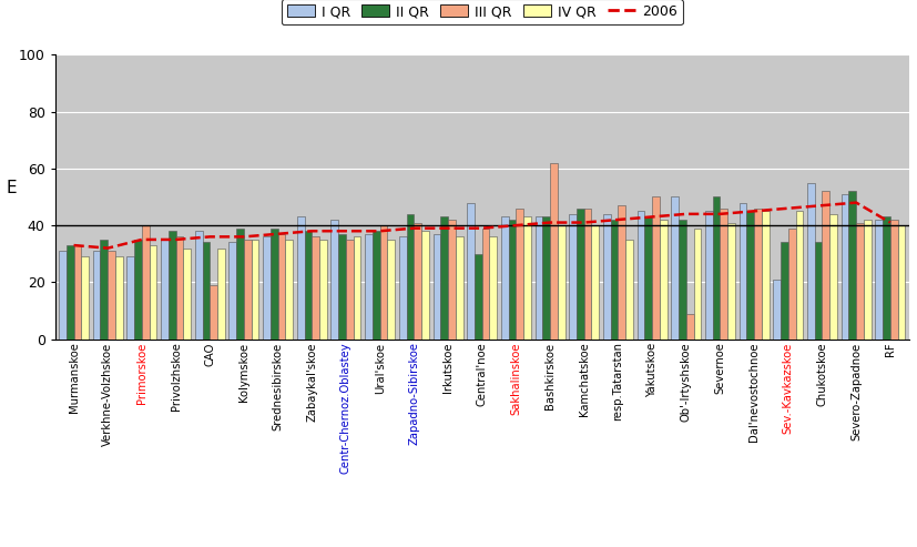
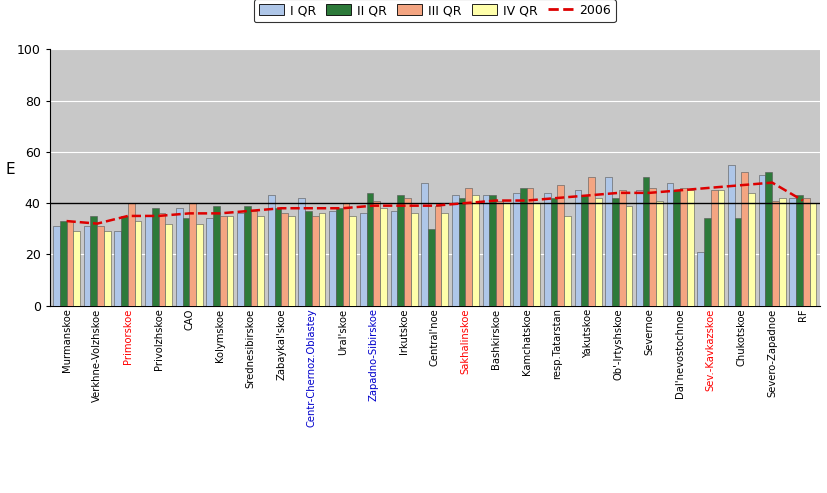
III QR/CAO: 19 -> 40
III QR/Bashkirskoe: 62 -> 41
III QR/Ob'-Irtyshskoe: 9 -> 45
III QR/Sev.-Kavkazskoe: 39 -> 45
